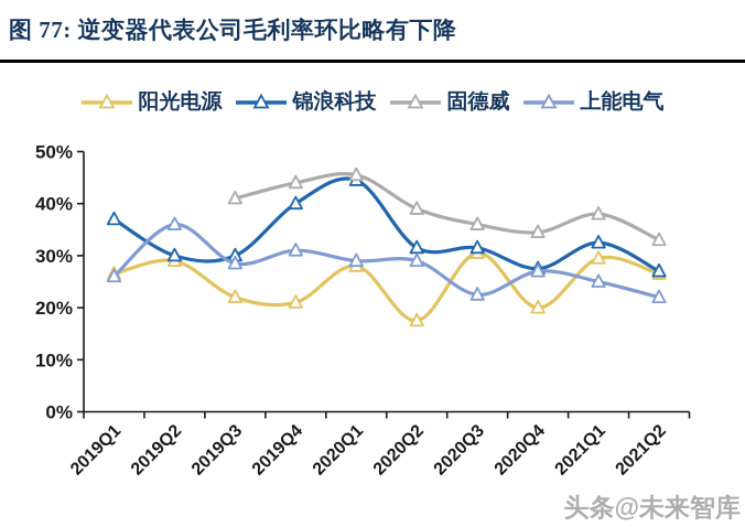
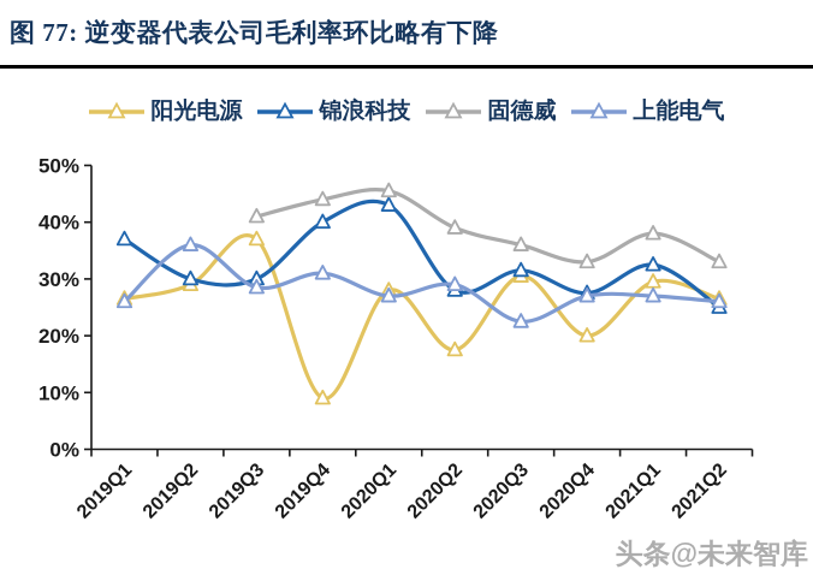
阳光电源/2019Q3: 22% -> 37%
阳光电源/2019Q4: 21% -> 9%
锦浪科技/2020Q1: 44% -> 43%
上能电气/2020Q1: 29% -> 27%
锦浪科技/2020Q2: 32% -> 28%
固德威/2020Q4: 34% -> 33%
上能电气/2021Q1: 25% -> 27%
锦浪科技/2021Q2: 27% -> 25%
上能电气/2021Q2: 22% -> 26%
